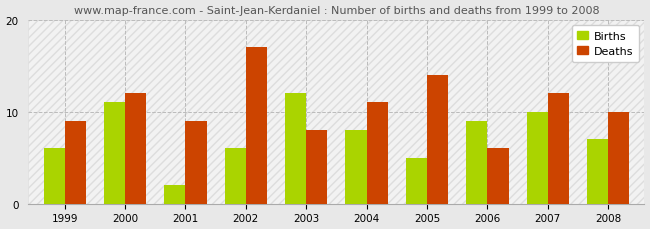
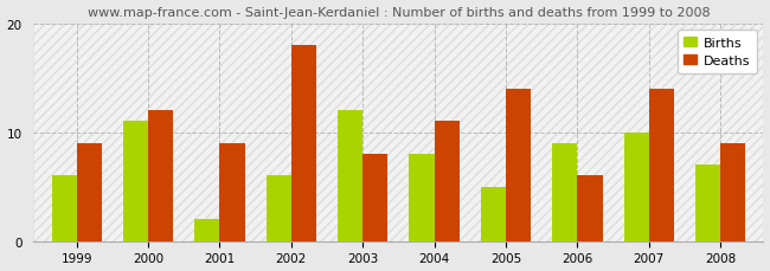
Deaths/2002: 17 -> 18
Deaths/2007: 12 -> 14
Deaths/2008: 10 -> 9
